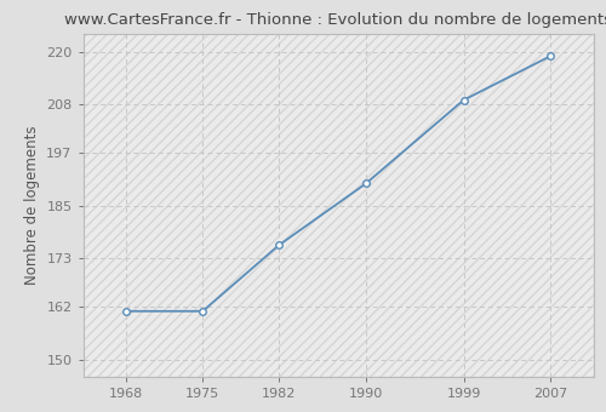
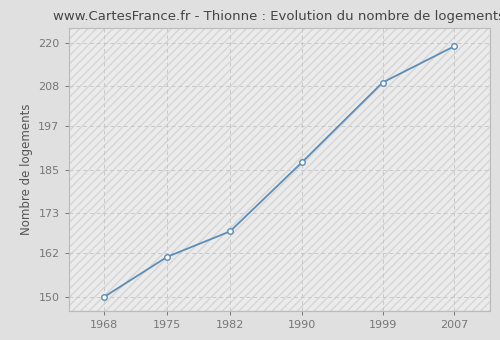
1968: 161 -> 150
1982: 176 -> 168
1990: 190 -> 187
